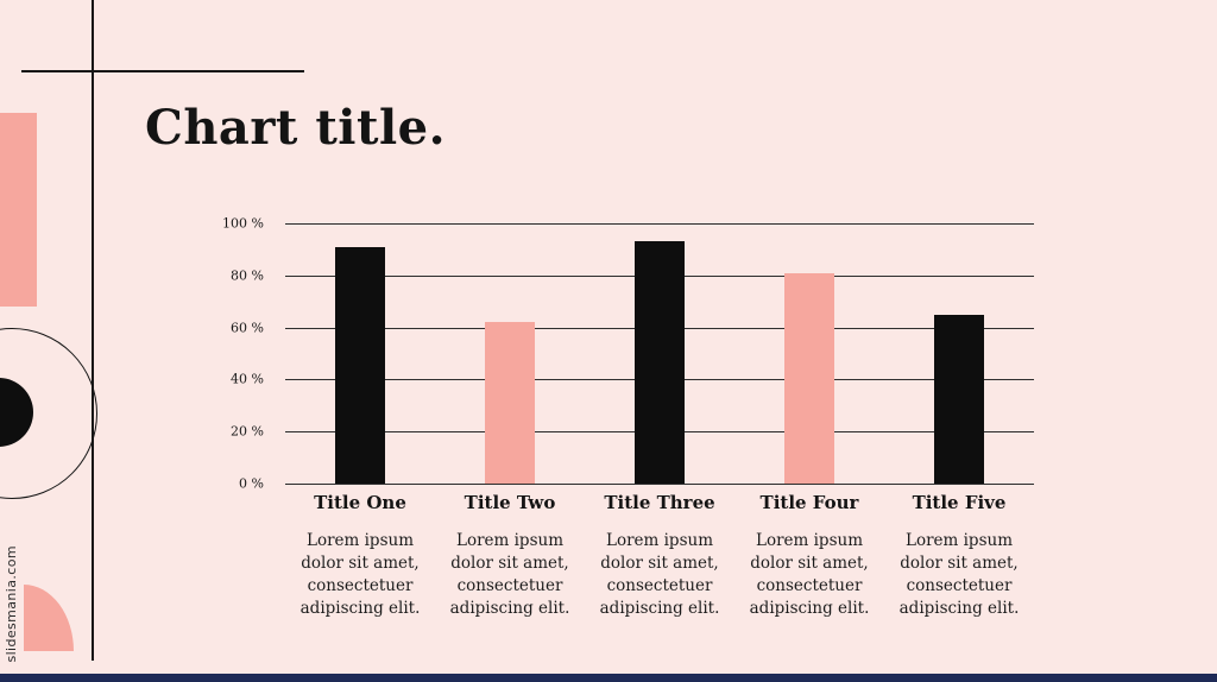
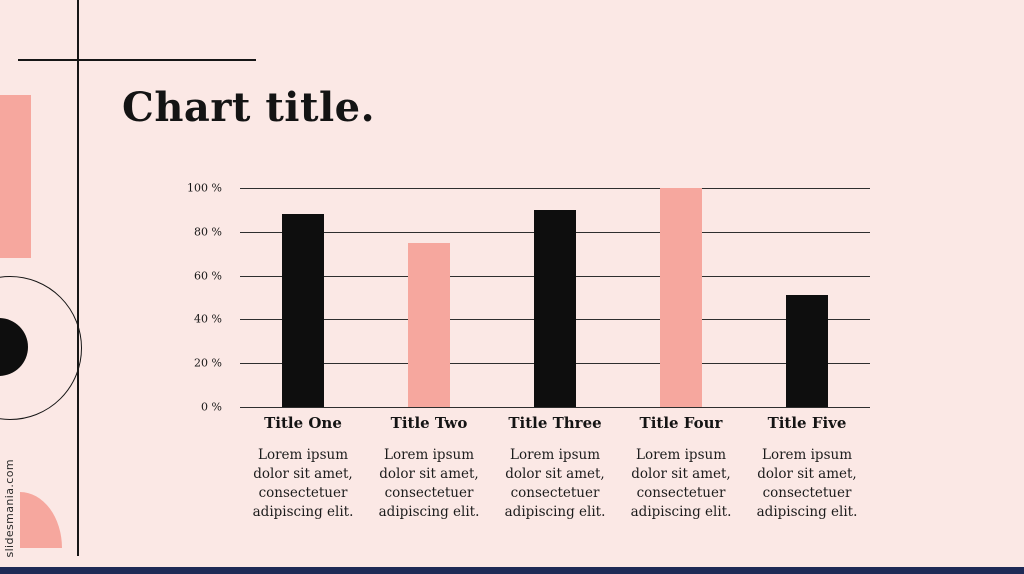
Title One: 91% -> 88%
Title Two: 62% -> 75%
Title Three: 93% -> 90%
Title Four: 81% -> 100%
Title Five: 65% -> 51%
